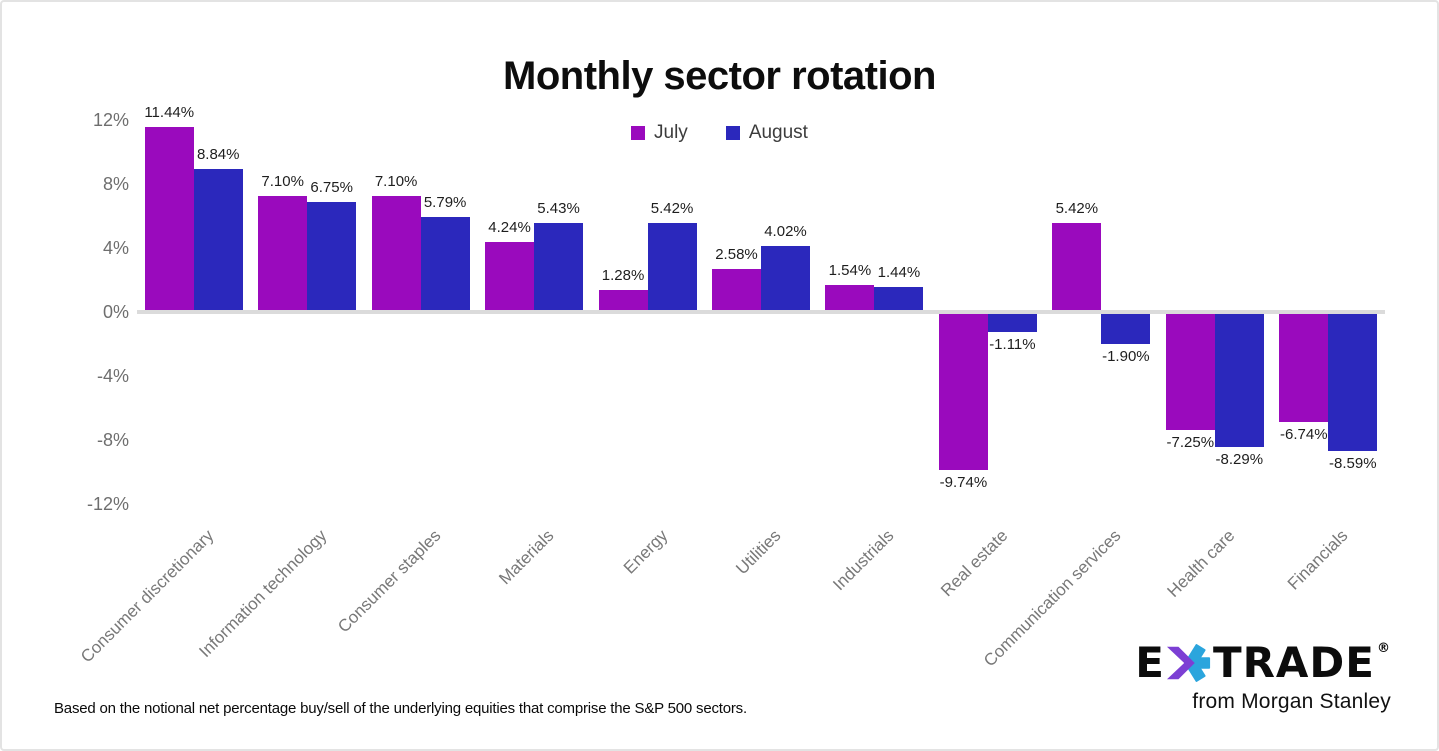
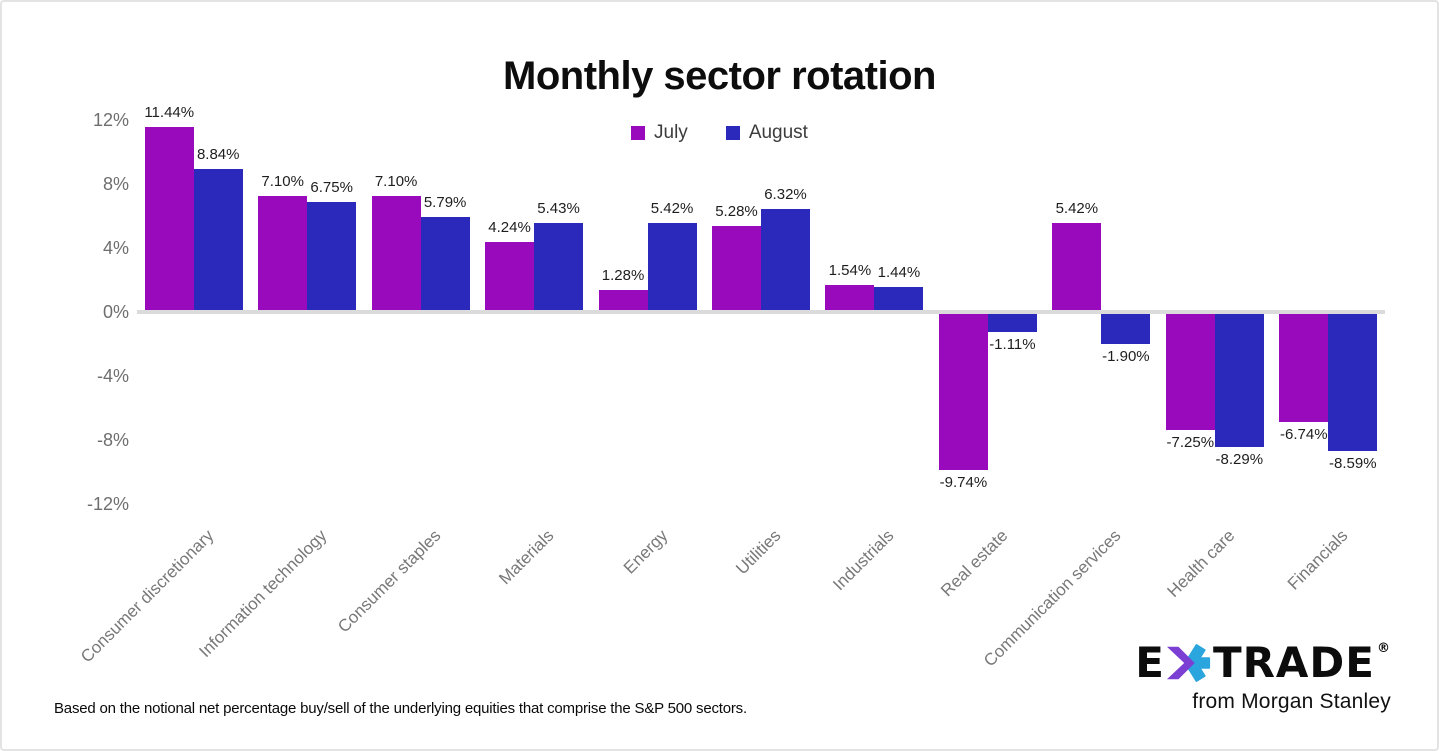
July/Utilities: 2.58% -> 5.28%
August/Utilities: 4.02% -> 6.32%
